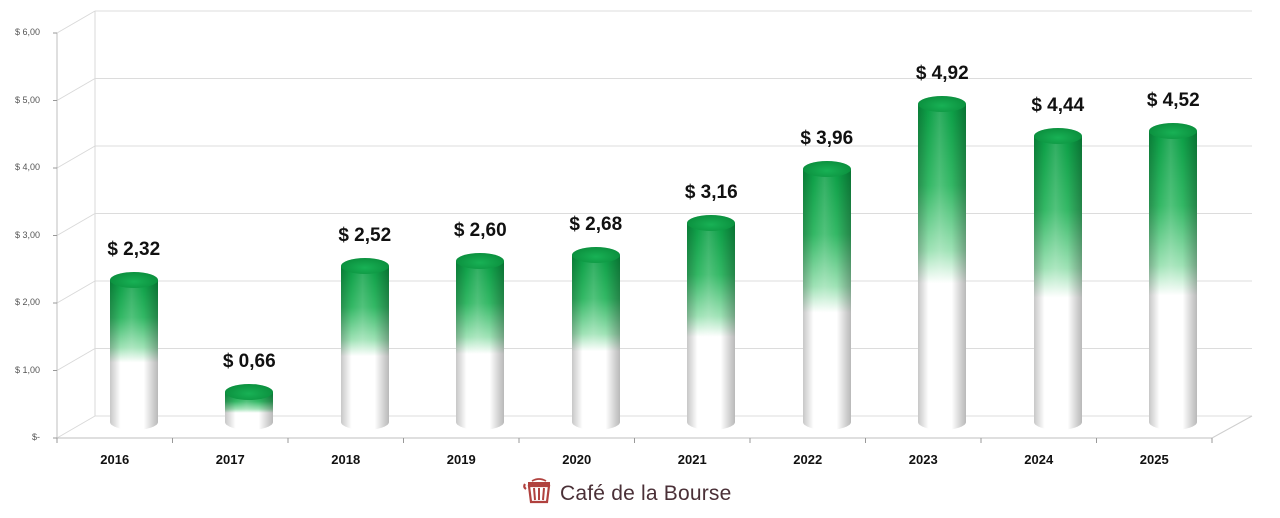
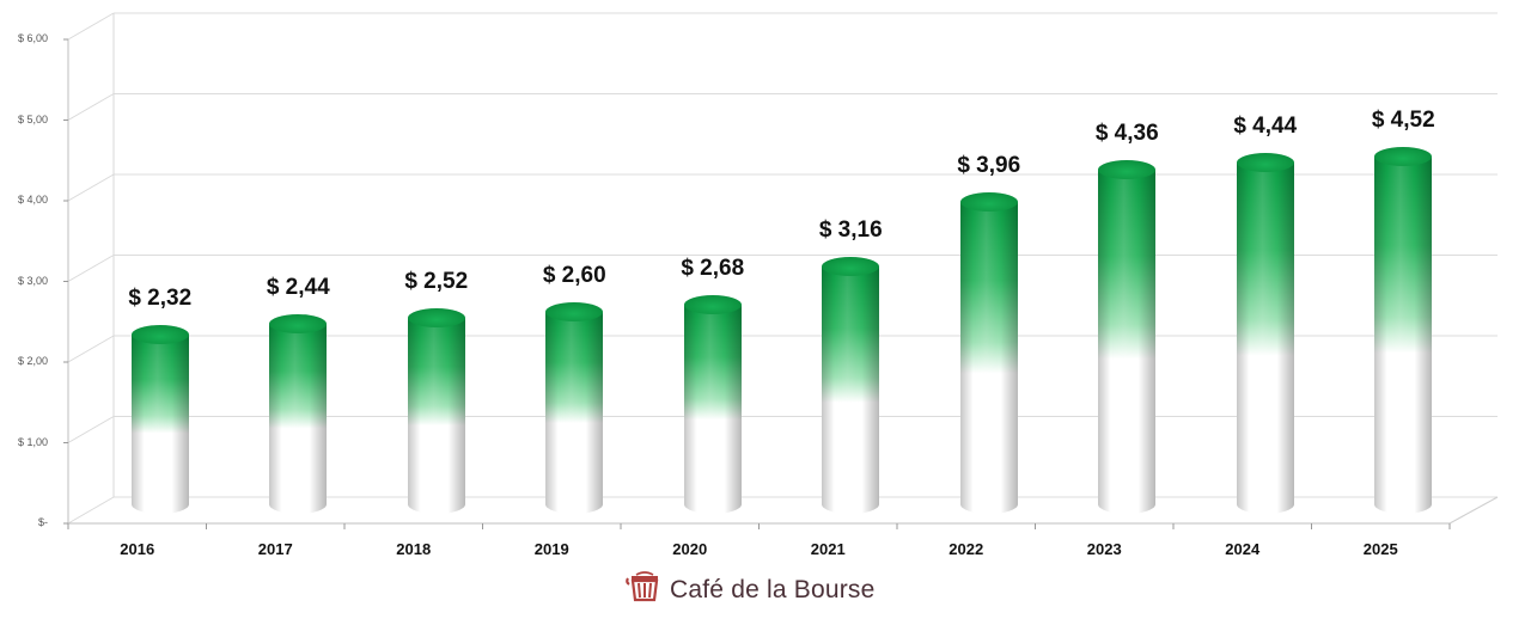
2017: 0,66 -> 2,44
2023: 4,92 -> 4,36
